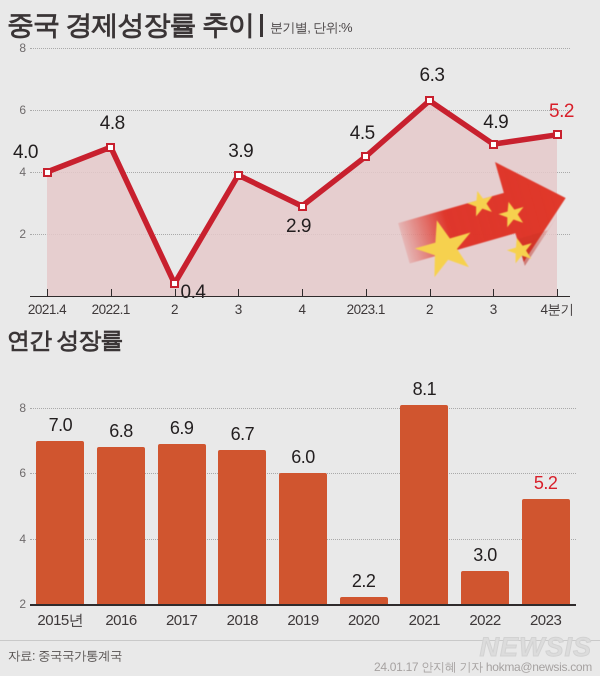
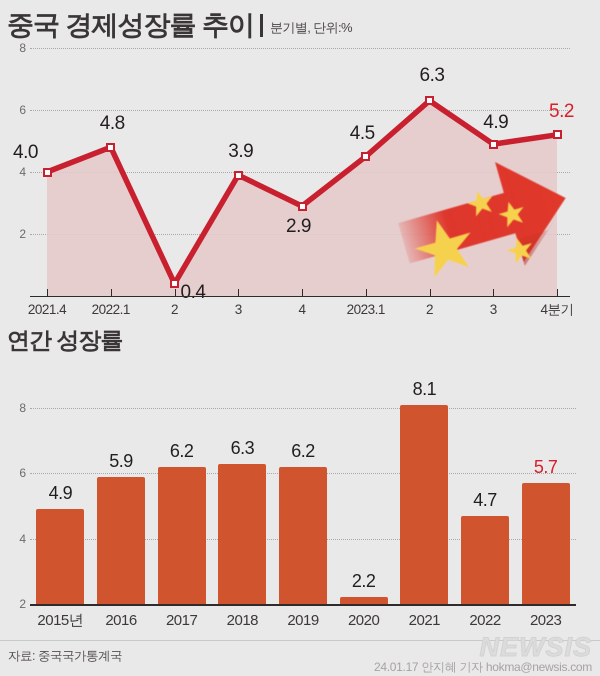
연간 성장률/2015년: 7.0 -> 4.9
연간 성장률/2016: 6.8 -> 5.9
연간 성장률/2017: 6.9 -> 6.2
연간 성장률/2018: 6.7 -> 6.3
연간 성장률/2019: 6.0 -> 6.2
연간 성장률/2022: 3.0 -> 4.7
연간 성장률/2023: 5.2 -> 5.7
